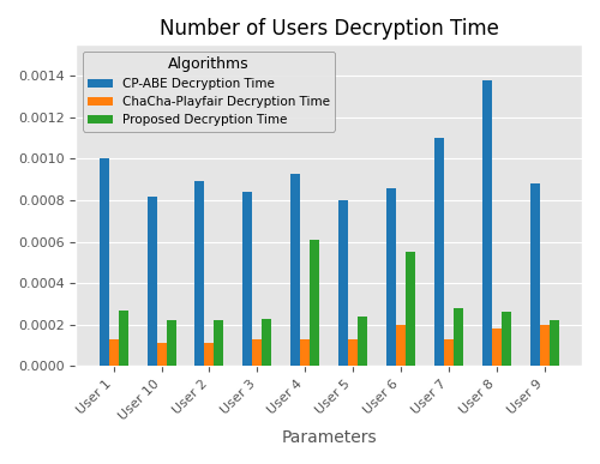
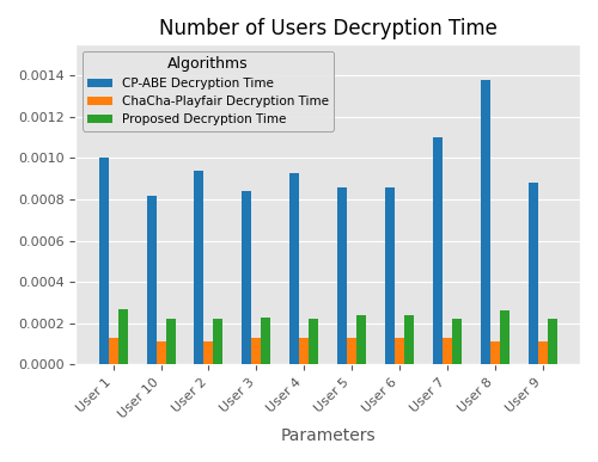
CP-ABE Decryption Time/User 2: 0.00089 -> 0.00094
Proposed Decryption Time/User 4: 0.00061 -> 0.00022
CP-ABE Decryption Time/User 5: 0.00080 -> 0.00086
ChaCha-Playfair Decryption Time/User 6: 0.00020 -> 0.00013
Proposed Decryption Time/User 6: 0.00055 -> 0.00024
Proposed Decryption Time/User 7: 0.00028 -> 0.00022
ChaCha-Playfair Decryption Time/User 8: 0.00018 -> 0.00011
ChaCha-Playfair Decryption Time/User 9: 0.00020 -> 0.00011
